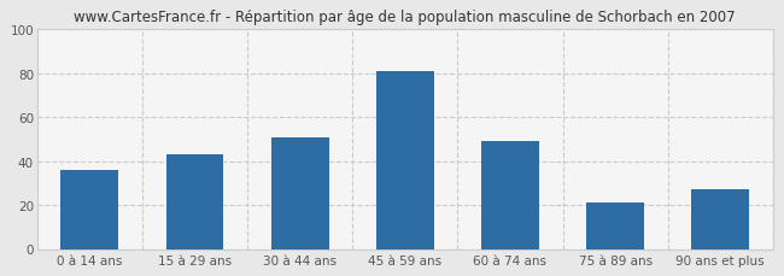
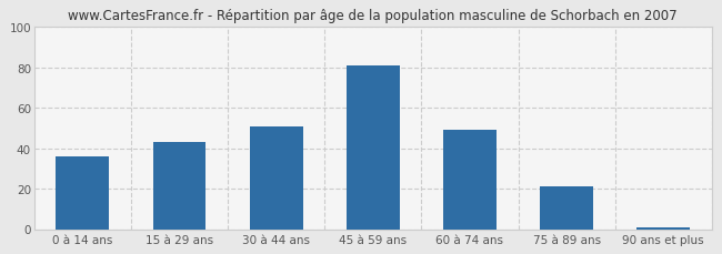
90 ans et plus: 27 -> 1
